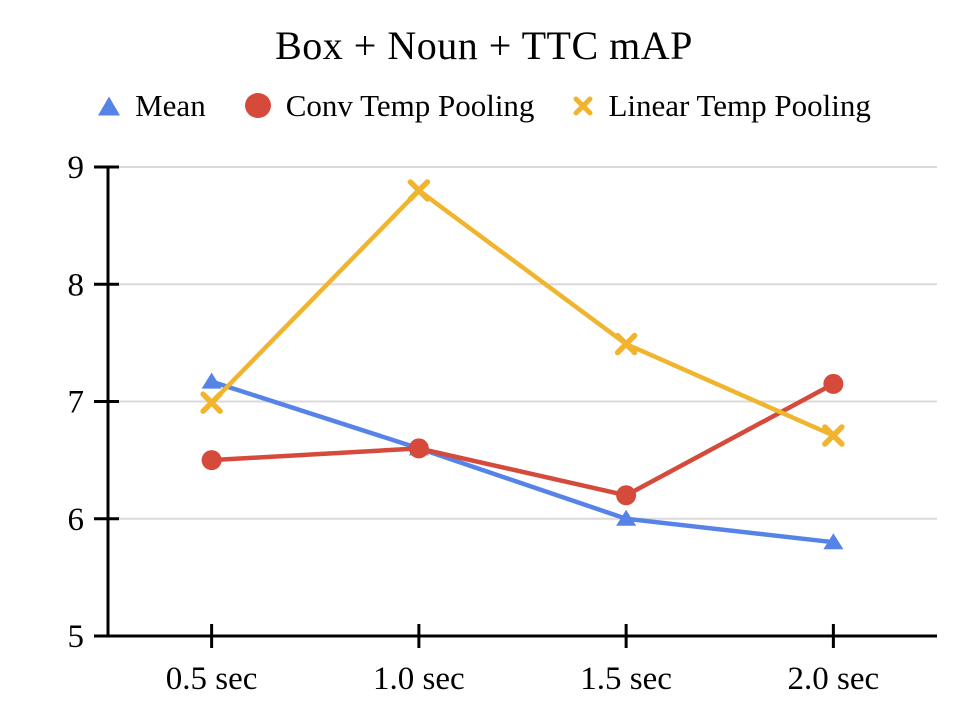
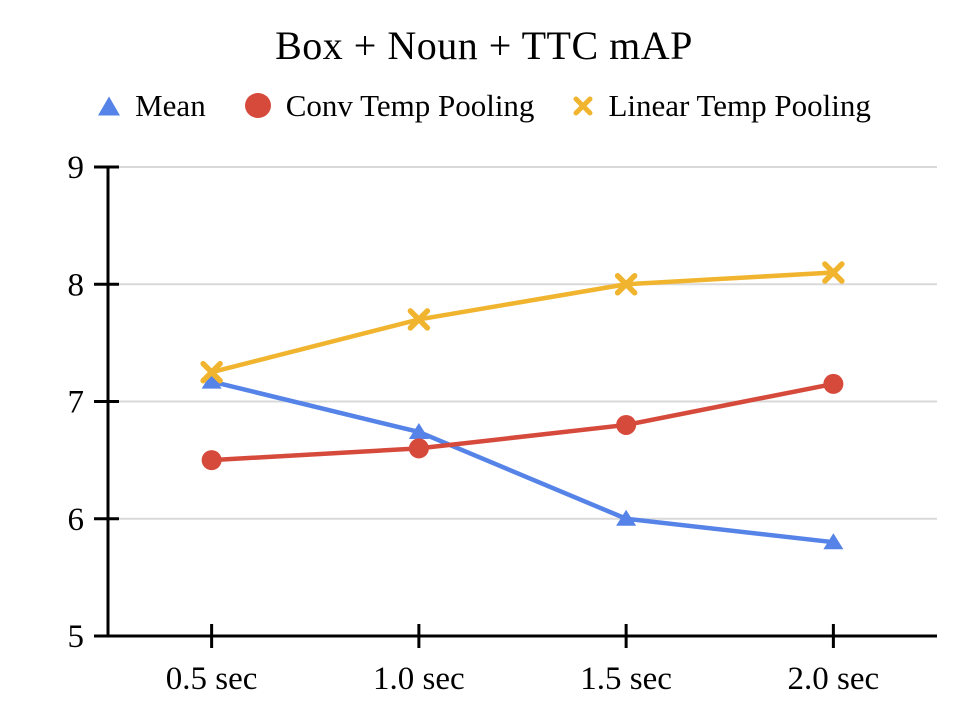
Linear Temp Pooling/0.5 sec: 6.99 -> 7.25
Mean/1.0 sec: 6.60 -> 6.74
Linear Temp Pooling/1.0 sec: 8.80 -> 7.70
Conv Temp Pooling/1.5 sec: 6.20 -> 6.80
Linear Temp Pooling/1.5 sec: 7.49 -> 8.00
Linear Temp Pooling/2.0 sec: 6.71 -> 8.10
